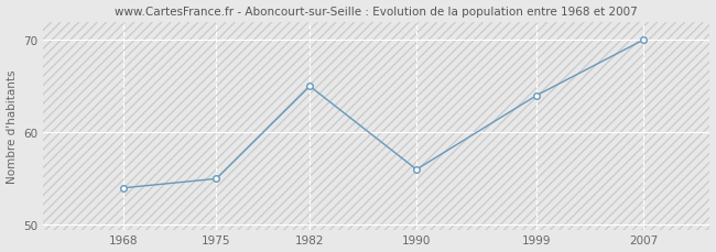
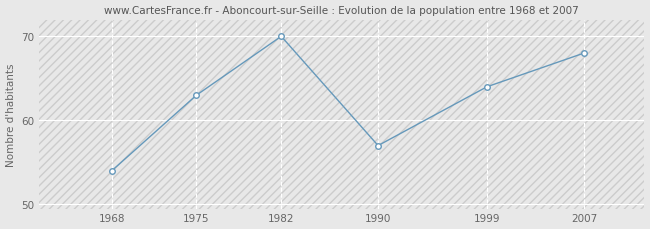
1975: 55 -> 63
1982: 65 -> 70
1990: 56 -> 57
2007: 70 -> 68
